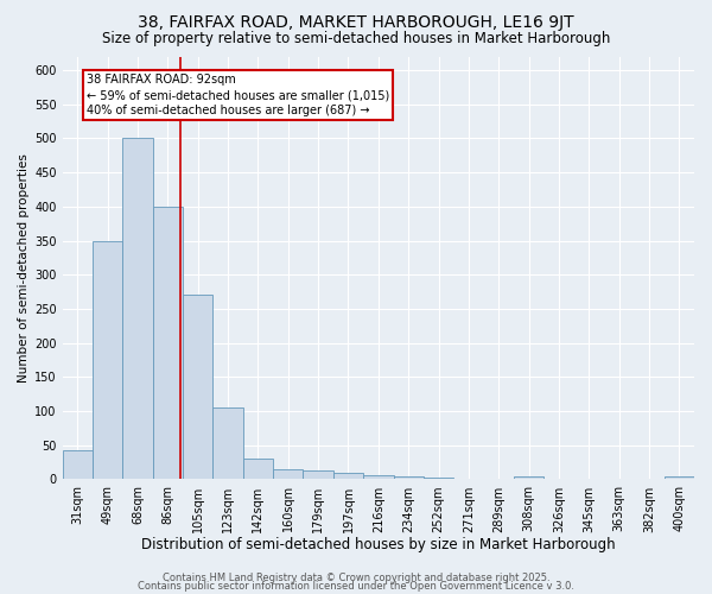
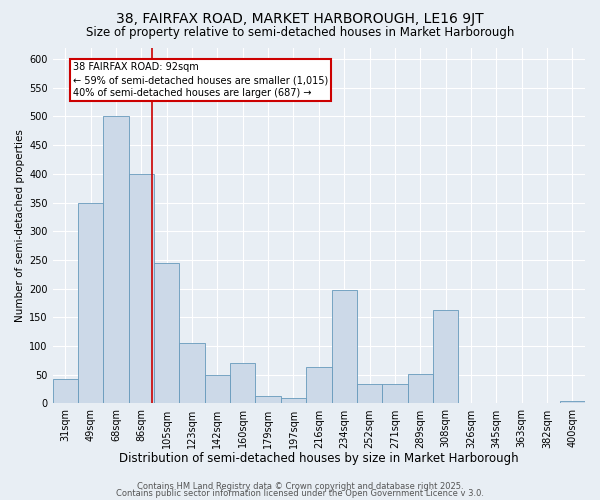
105sqm: 270 -> 244
142sqm: 30 -> 50
160sqm: 15 -> 70
216sqm: 6 -> 64
234sqm: 4 -> 198
252sqm: 2 -> 34
271sqm: 1 -> 34
289sqm: 1 -> 52
308sqm: 4 -> 162
